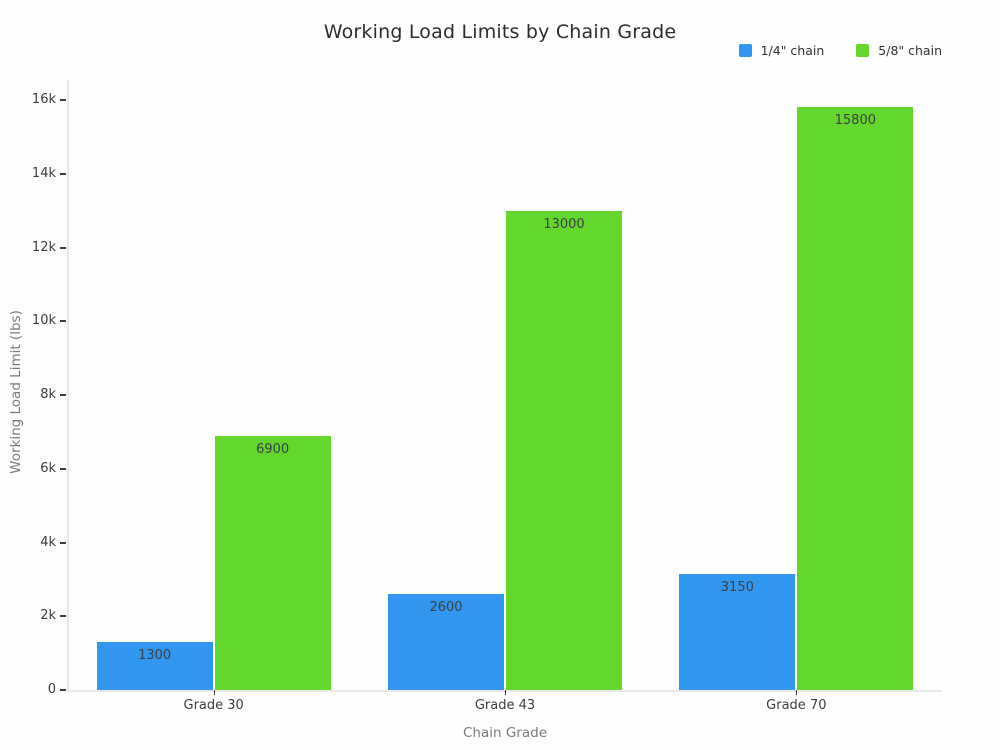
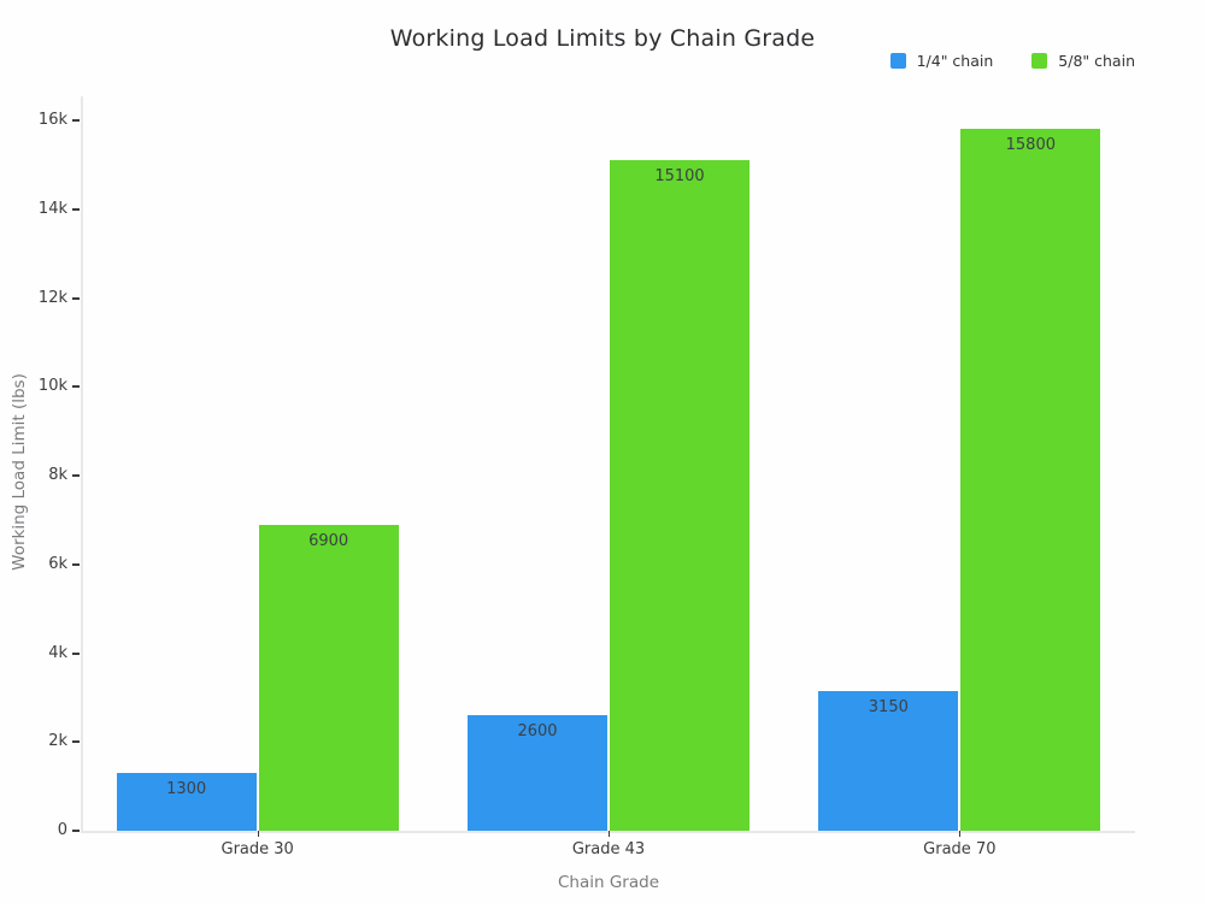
5/8" chain/Grade 43: 13000 -> 15100
